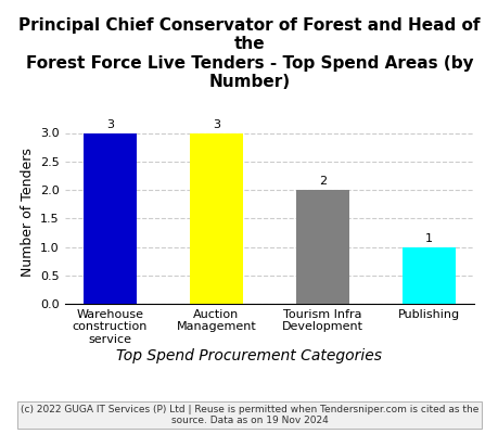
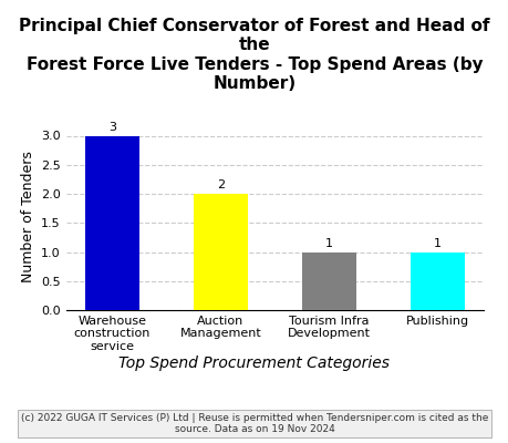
Auction Management: 3 -> 2
Tourism Infra Development: 2 -> 1
